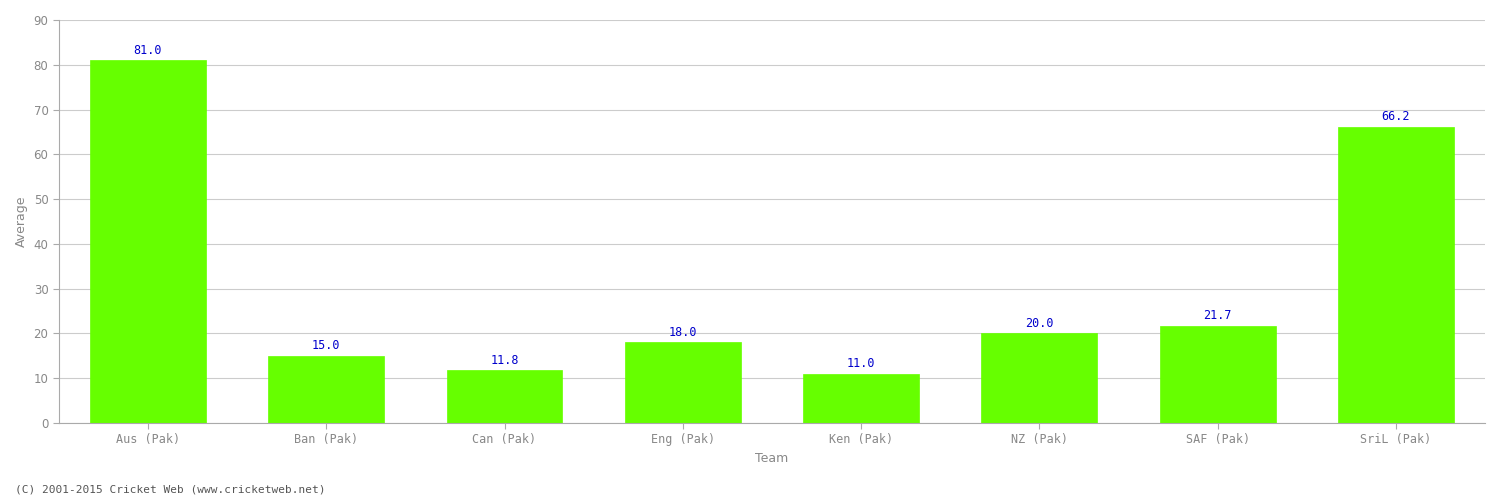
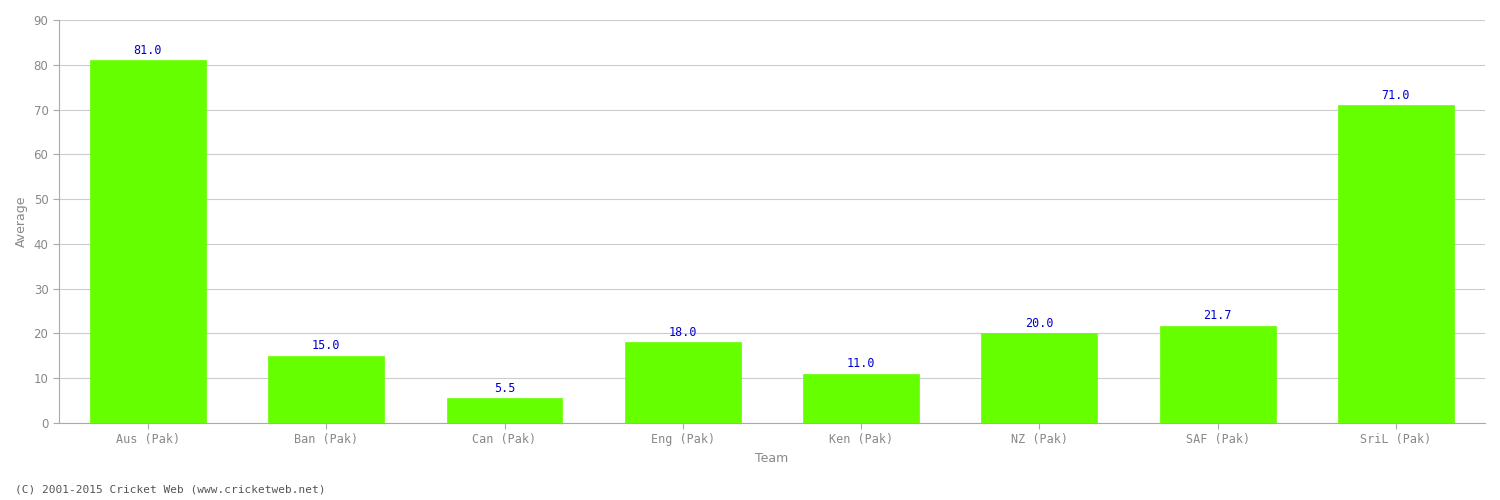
Can (Pak): 11.8 -> 5.5
SriL (Pak): 66.2 -> 71.0
